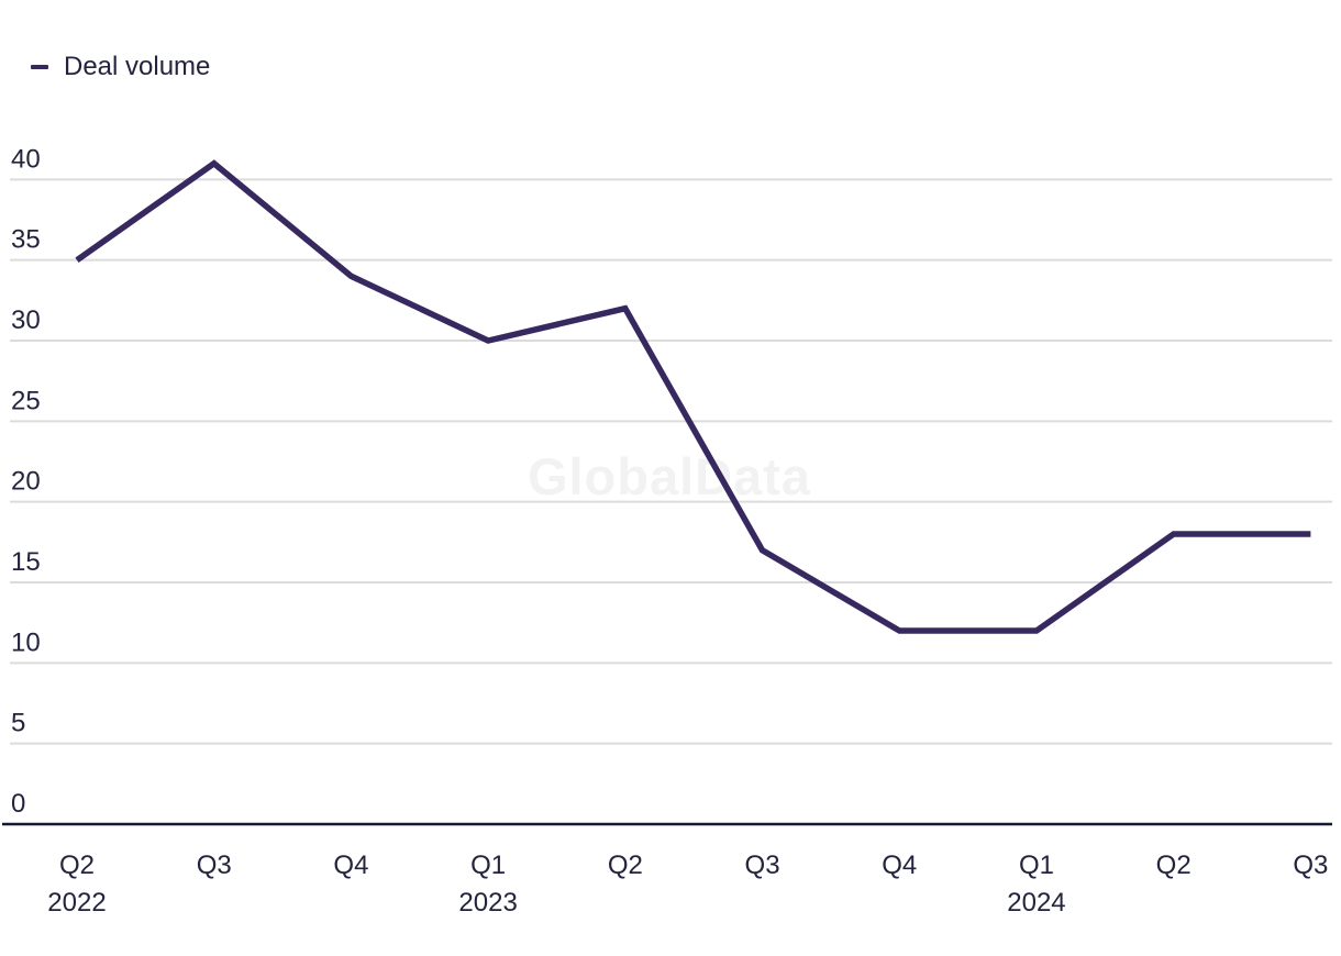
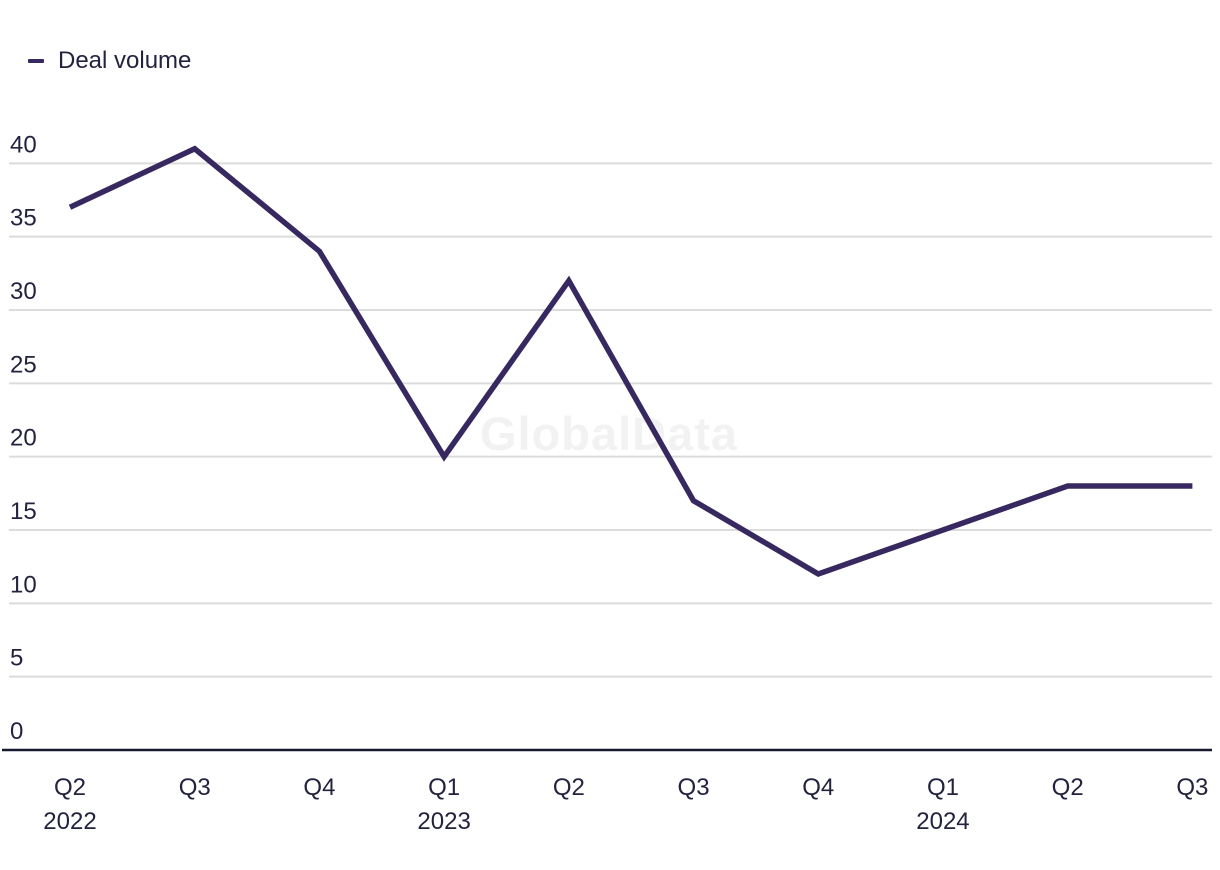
Q2 2022: 35 -> 37
Q1 2023: 30 -> 20
Q1 2024: 12 -> 15
